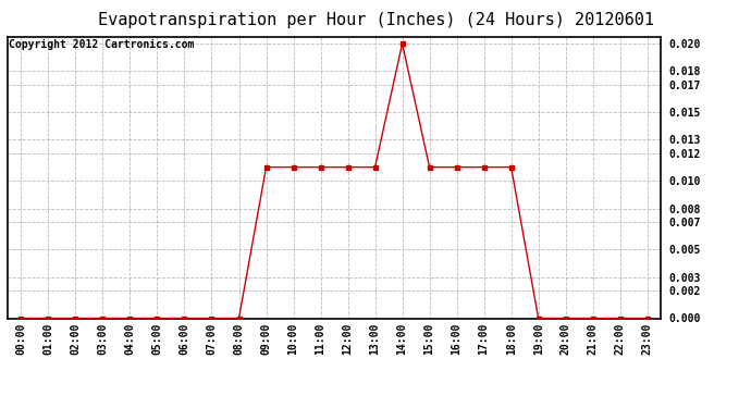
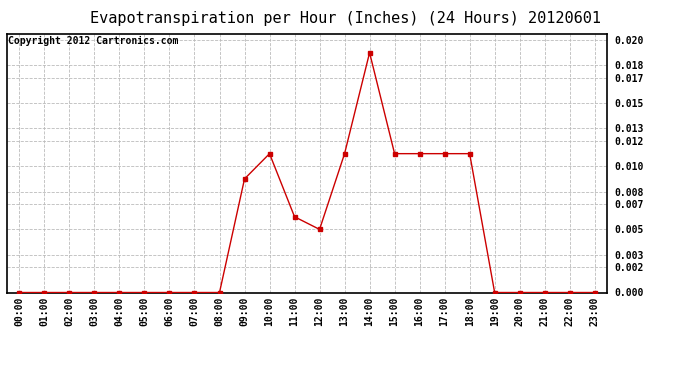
09:00: 0.011 -> 0.009
11:00: 0.011 -> 0.006
12:00: 0.011 -> 0.005
14:00: 0.020 -> 0.019
